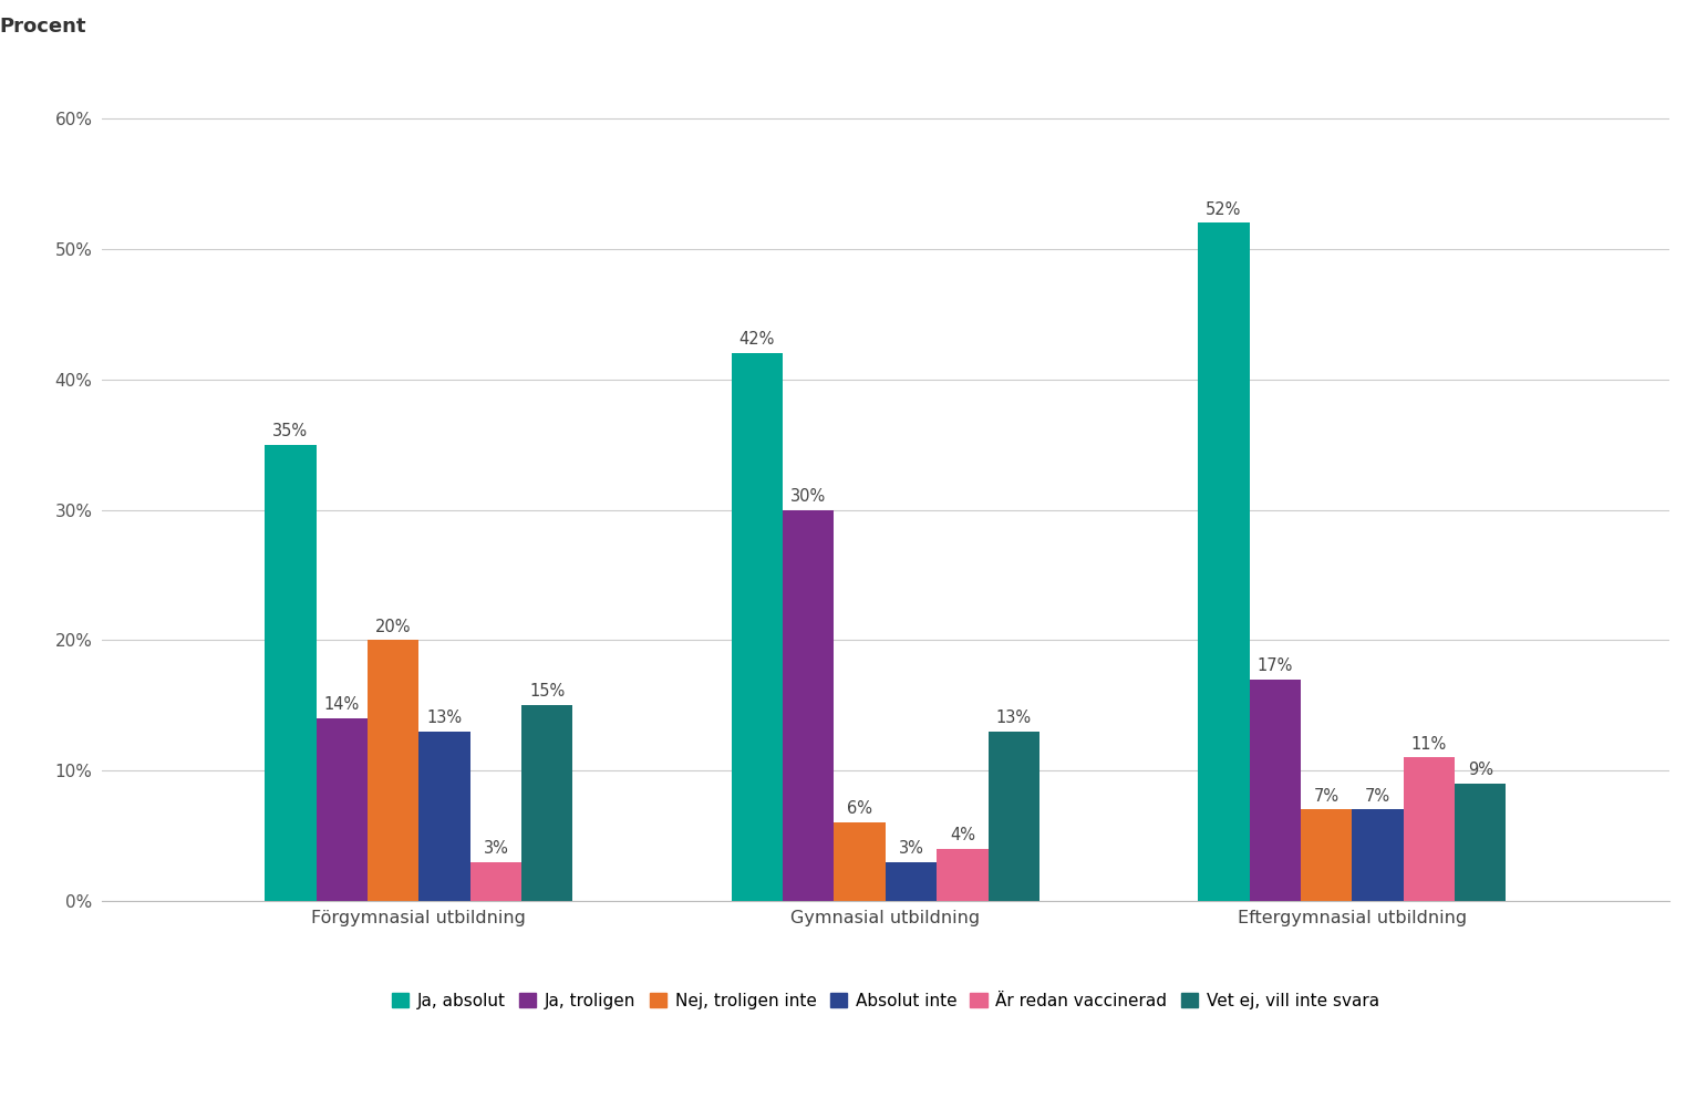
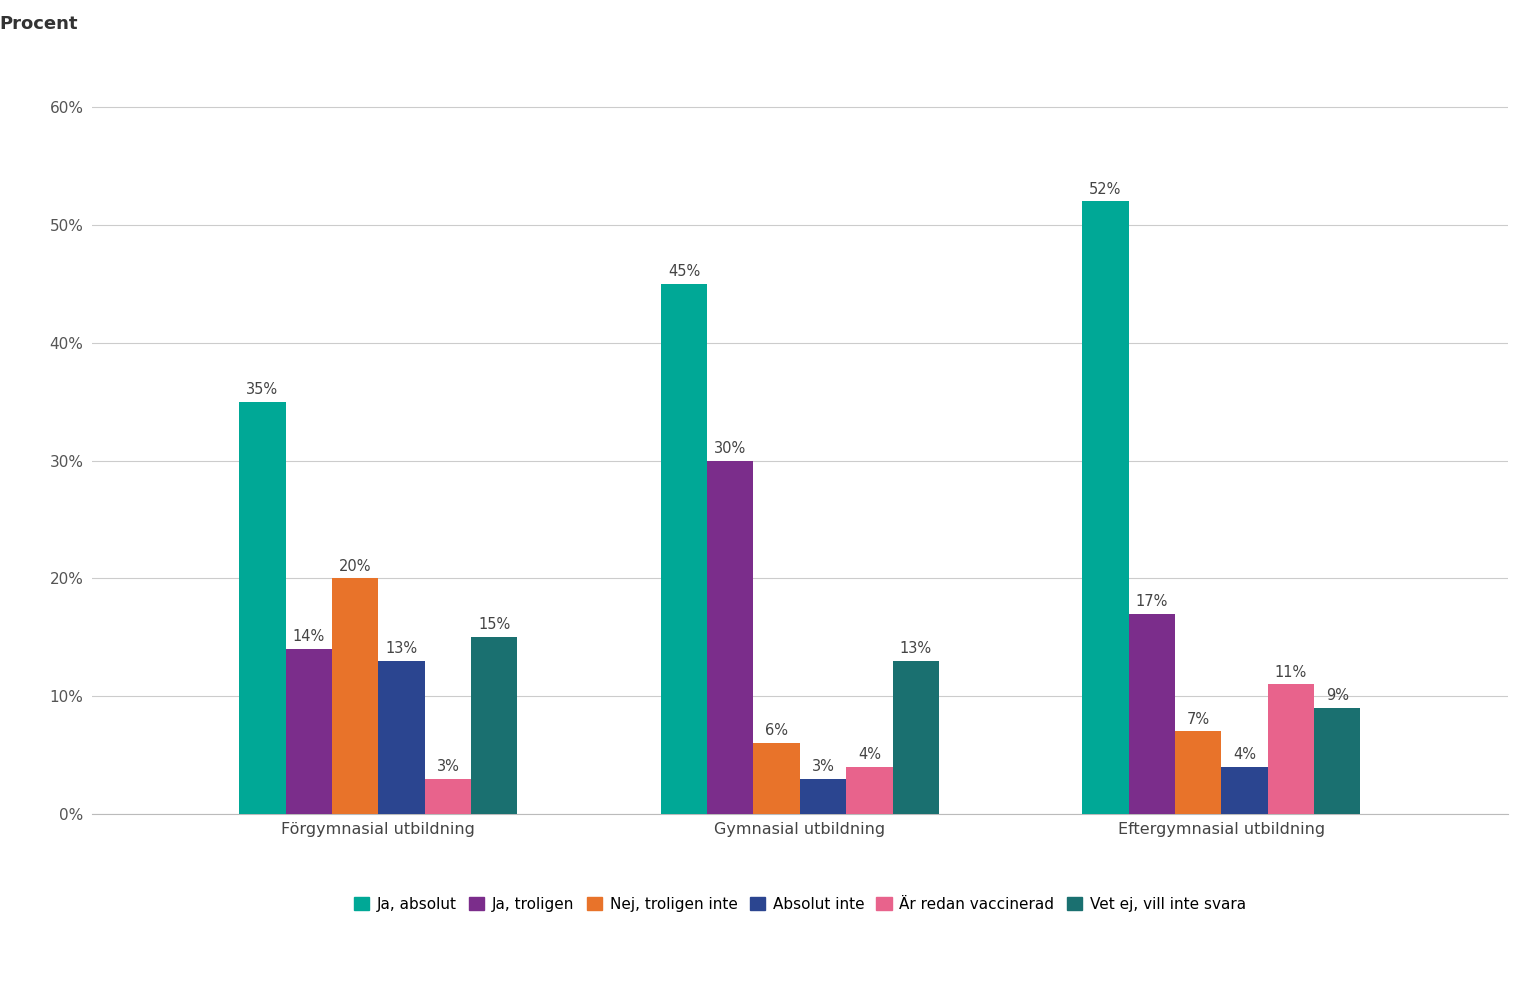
Ja, absolut/Gymnasial utbildning: 42% -> 45%
Absolut inte/Eftergymnasial utbildning: 7% -> 4%
